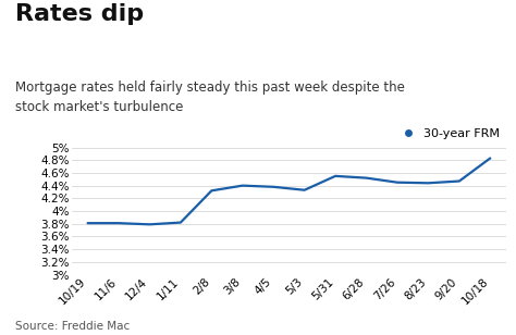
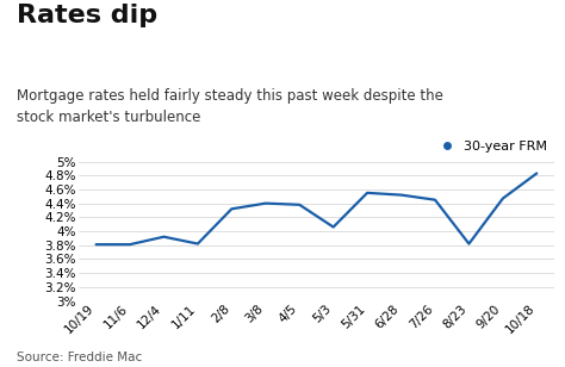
12/4: 3.79% -> 3.92%
5/3: 4.33% -> 4.06%
8/23: 4.44% -> 3.82%
